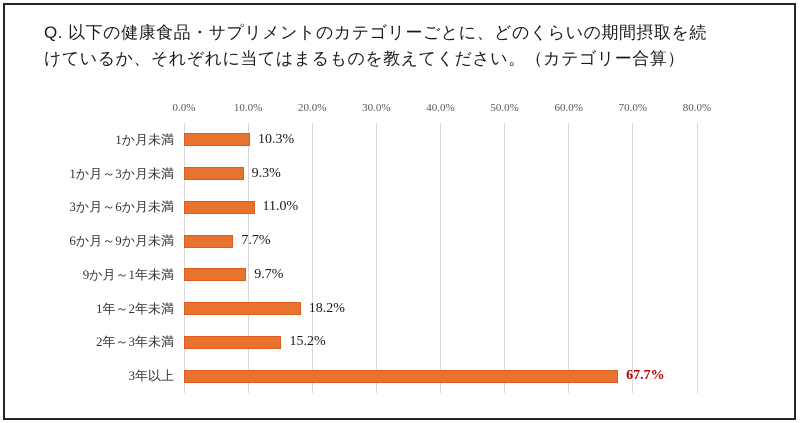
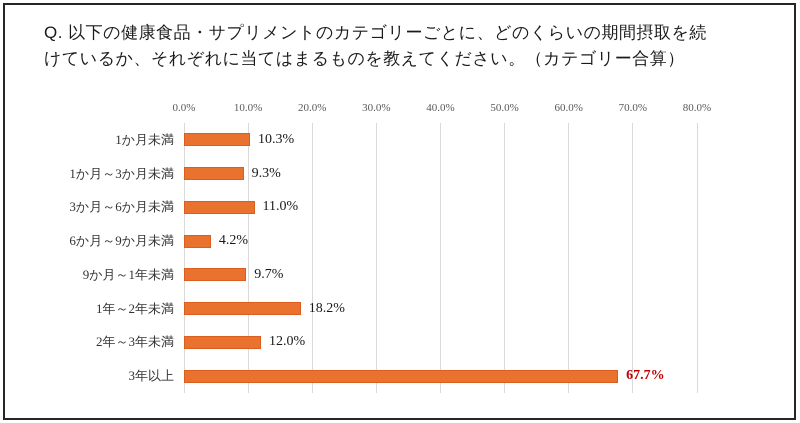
6か月～9か月未満: 7.7% -> 4.2%
2年～3年未満: 15.2% -> 12.0%
